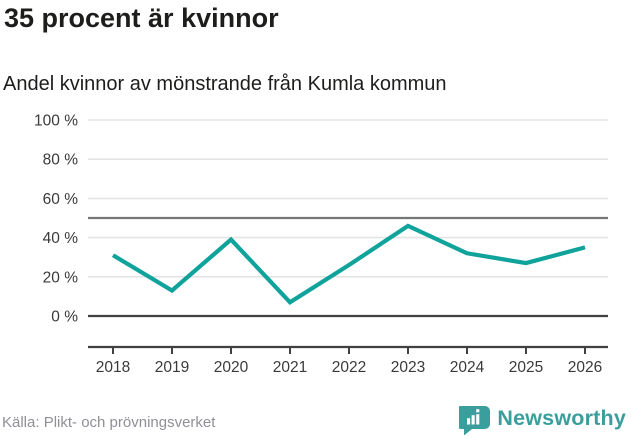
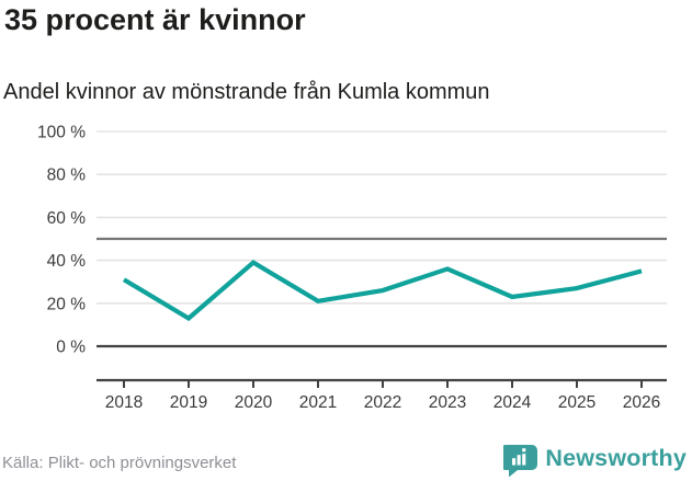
2021: 7% -> 21%
2023: 46% -> 36%
2024: 32% -> 23%
